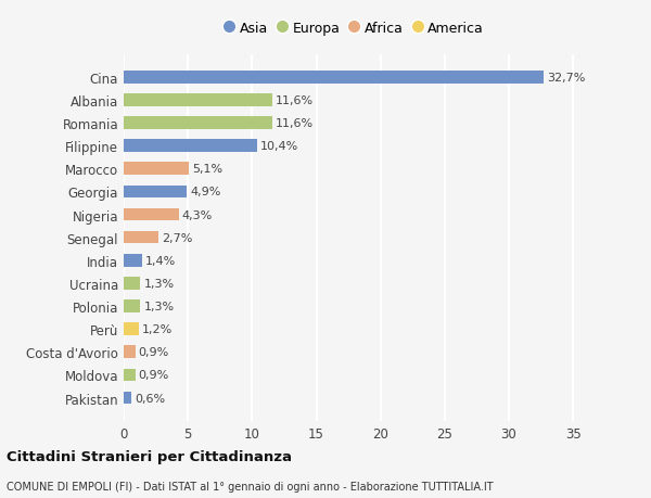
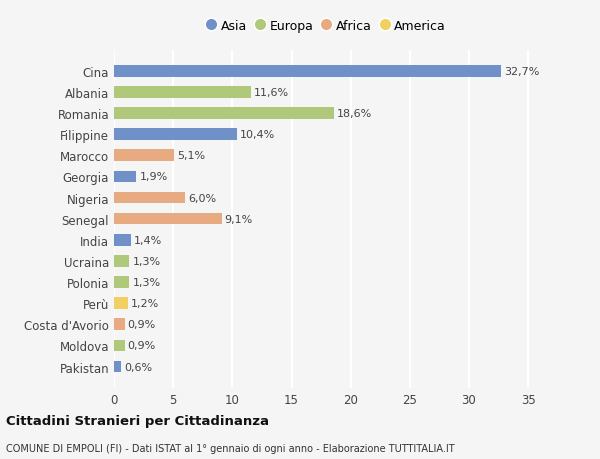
Romania: 11,6% -> 18,6%
Georgia: 4,9% -> 1,9%
Nigeria: 4,3% -> 6,0%
Senegal: 2,7% -> 9,1%
